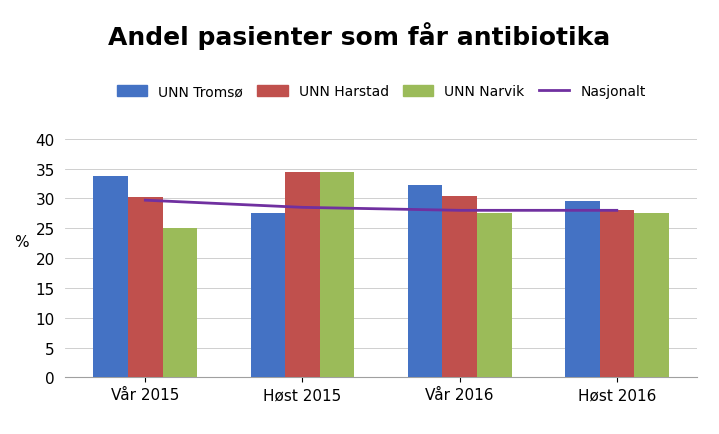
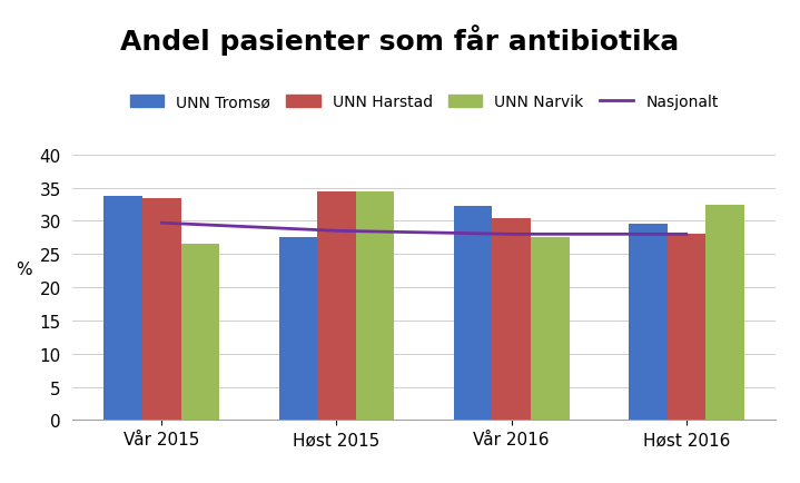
UNN Harstad/Vår 2015: 30.2 -> 33.4
UNN Narvik/Vår 2015: 25.0 -> 26.6
UNN Narvik/Høst 2016: 27.5 -> 32.4
